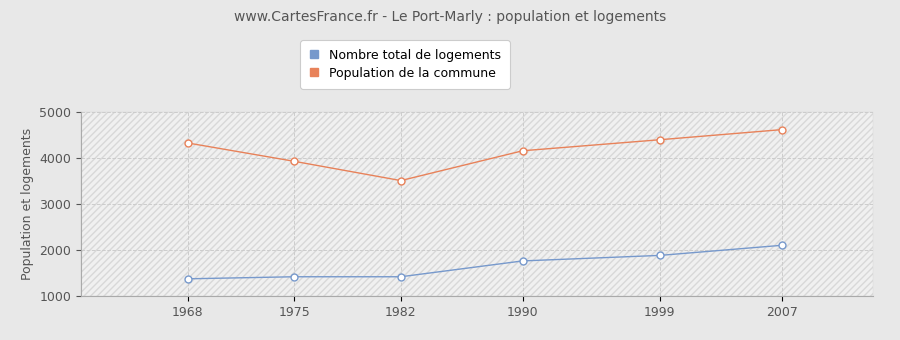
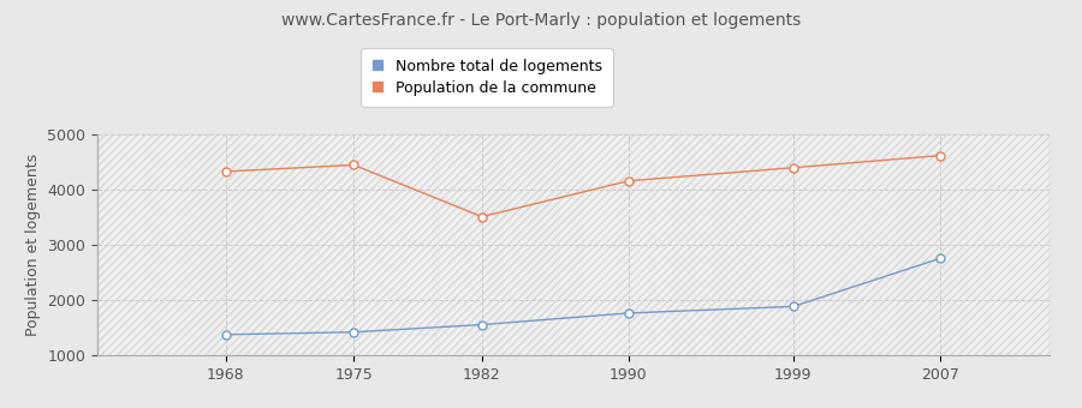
Population de la commune/1975: 3930 -> 4450
Nombre total de logements/1982: 1420 -> 1550
Nombre total de logements/2007: 2100 -> 2750
